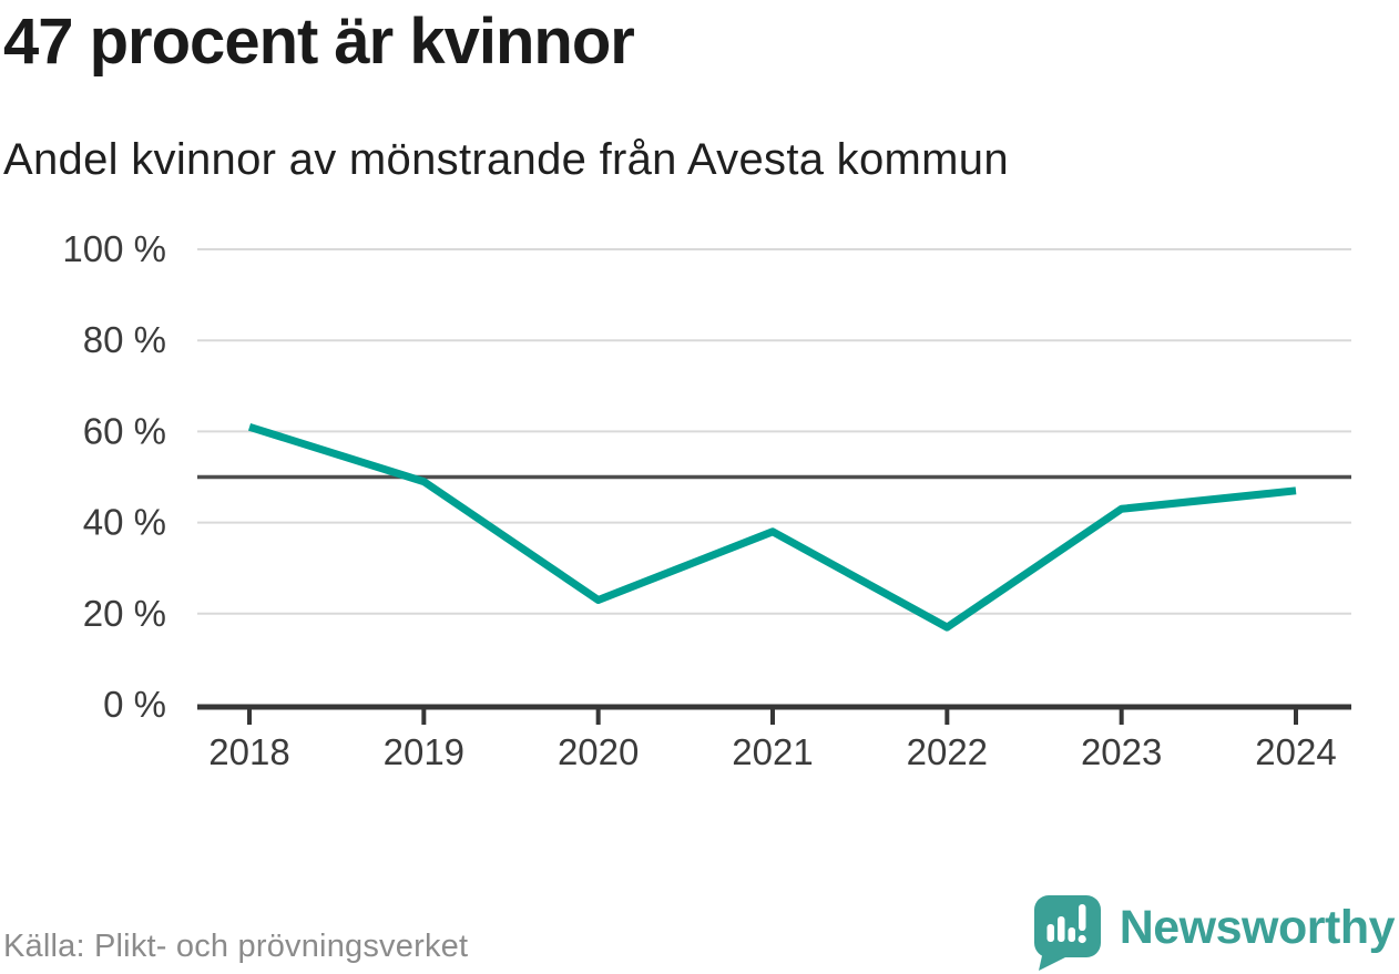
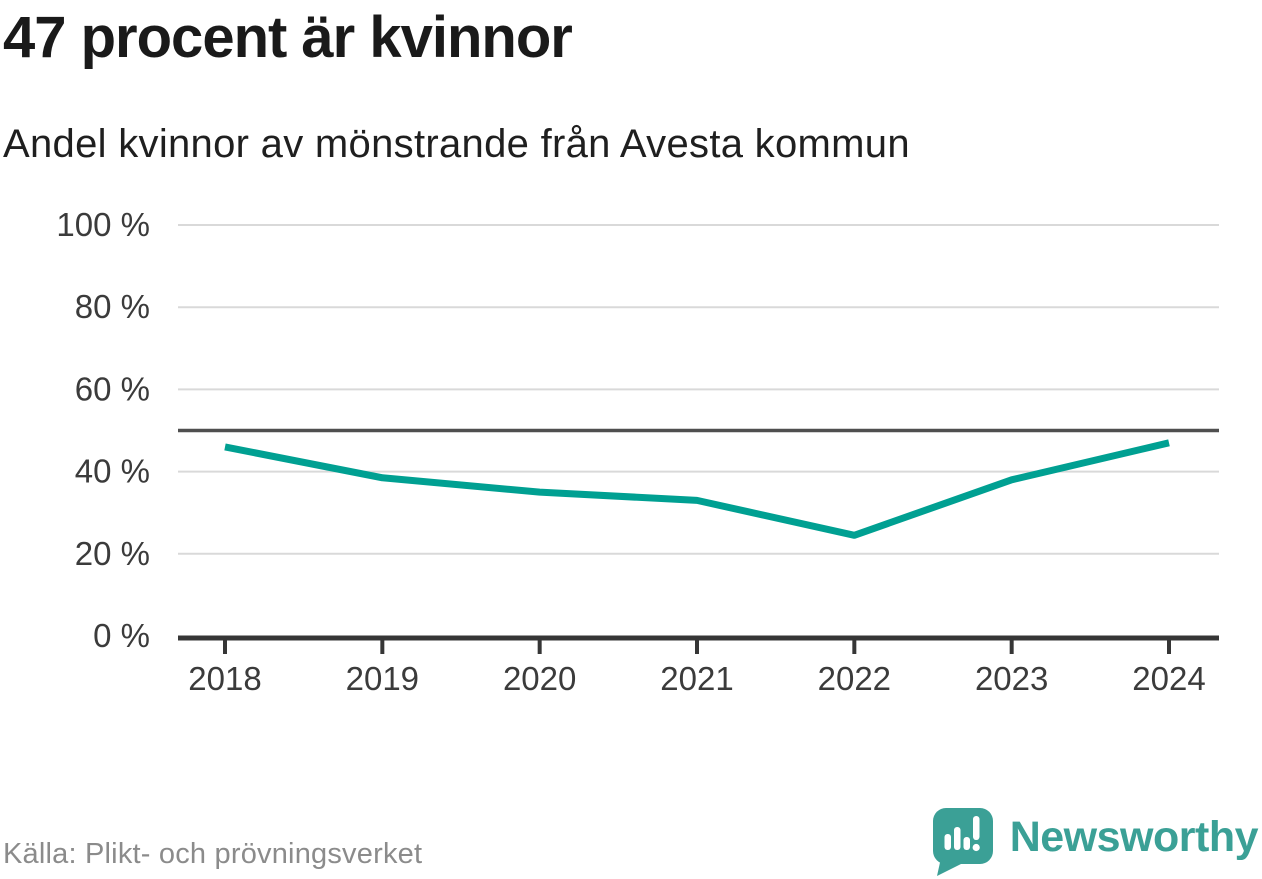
2018: 61% -> 46%
2019: 49% -> 38%
2020: 23% -> 35%
2021: 38% -> 33%
2022: 17% -> 24%
2023: 43% -> 38%
